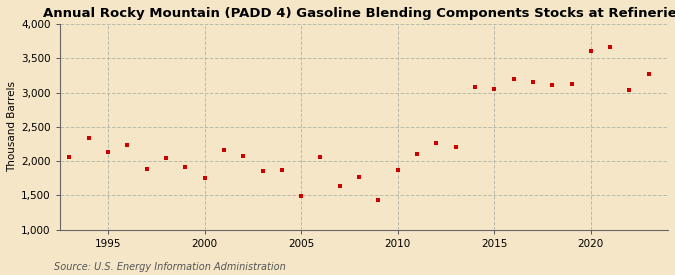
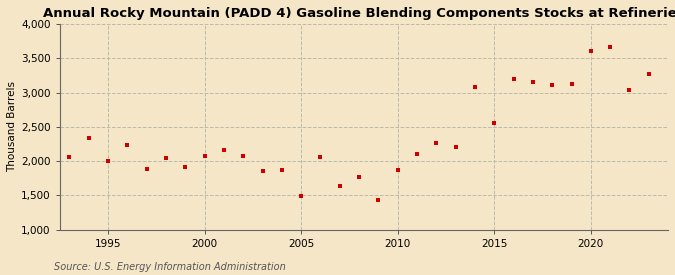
1995: 2,130 -> 2,000
2000: 1,760 -> 2,080
2015: 3,050 -> 2,560
